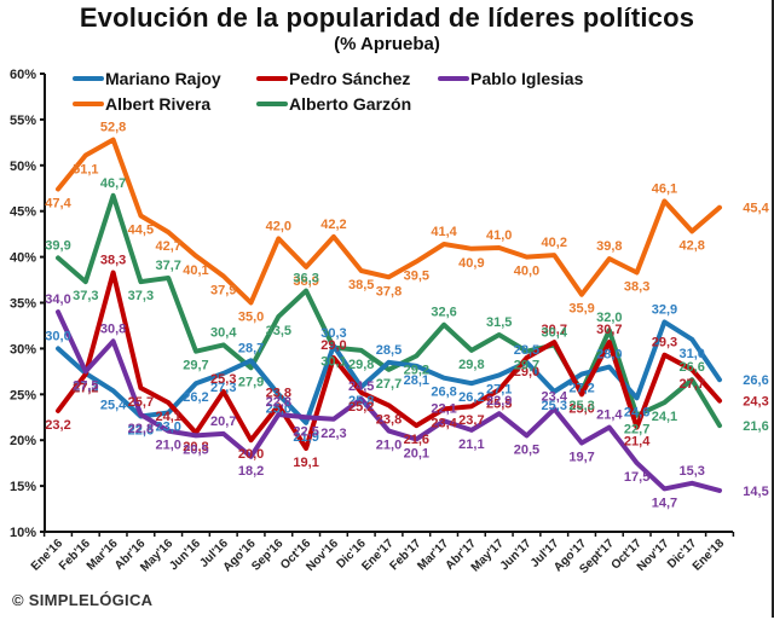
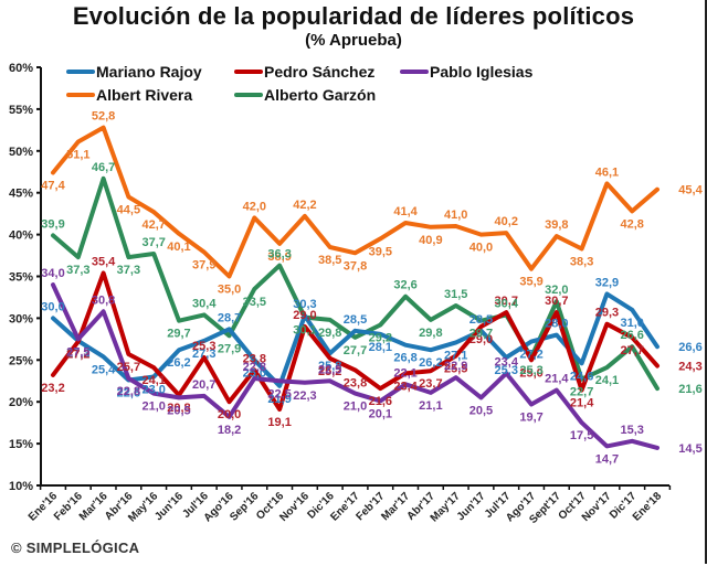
Pedro Sánchez/Mar'16: 38,3 -> 35,4
Pablo Iglesias/Dic'16: 24,5 -> 22,5
